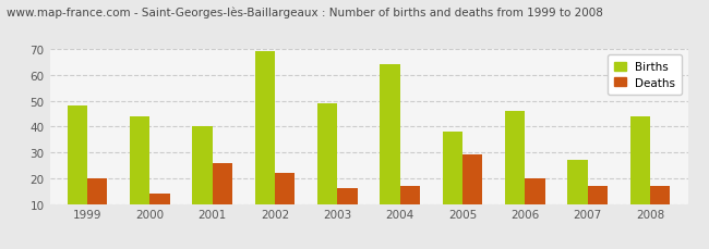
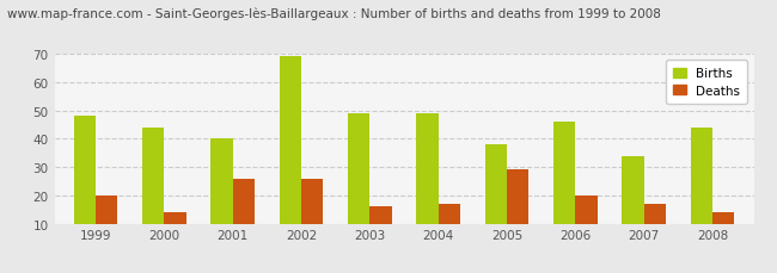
Deaths/2002: 22 -> 26
Births/2004: 64 -> 49
Births/2007: 27 -> 34
Deaths/2008: 17 -> 14
